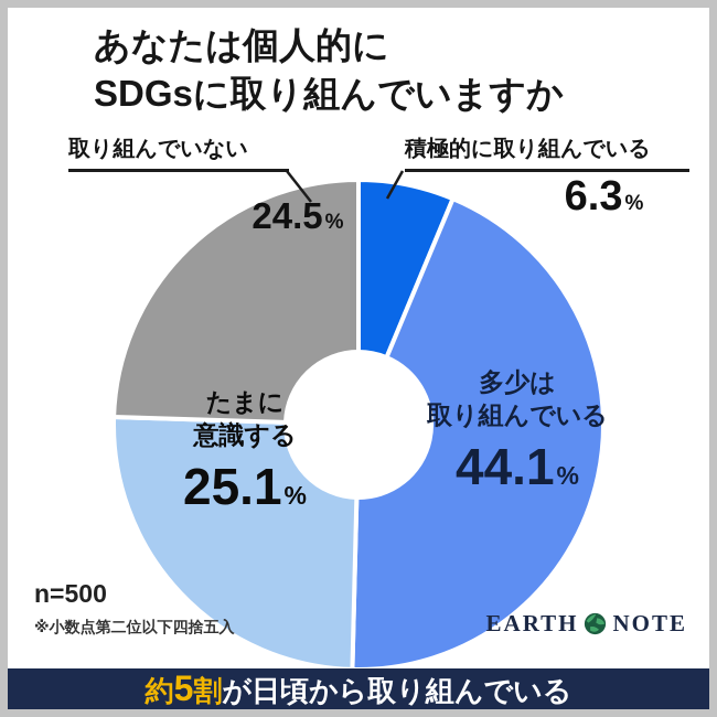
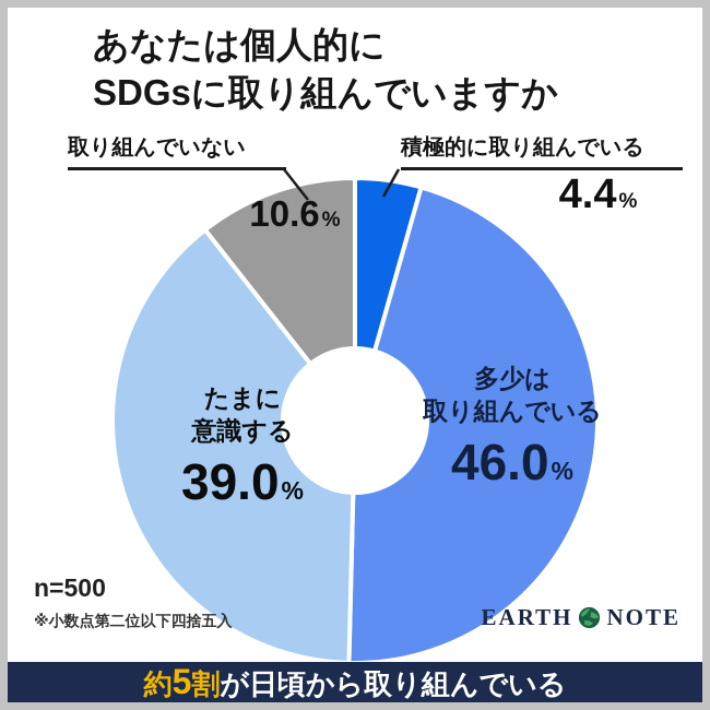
積極的に取り組んでいる: 6.3 -> 4.4
多少は取り組んでいる: 44.1 -> 46.0
たまに意識する: 25.1 -> 39.0
取り組んでいない: 24.5 -> 10.6
